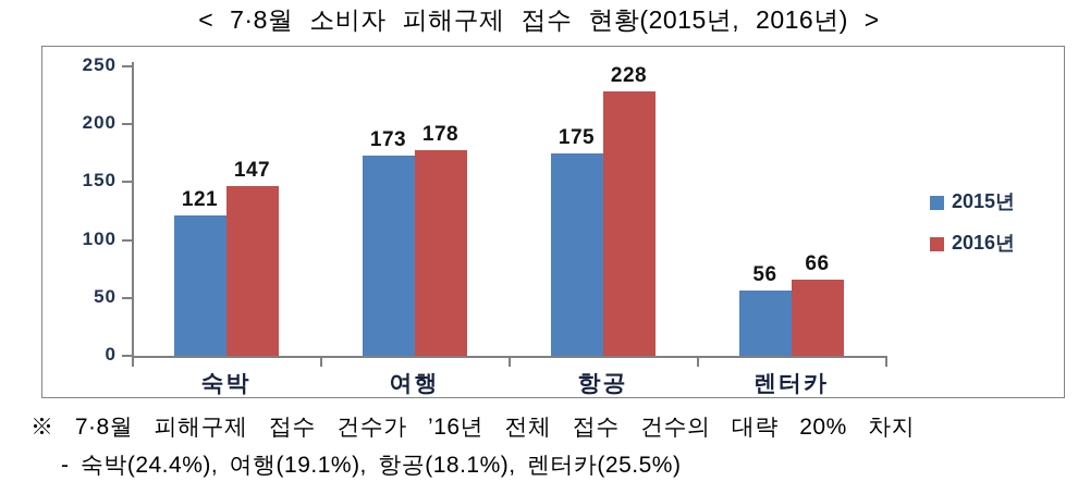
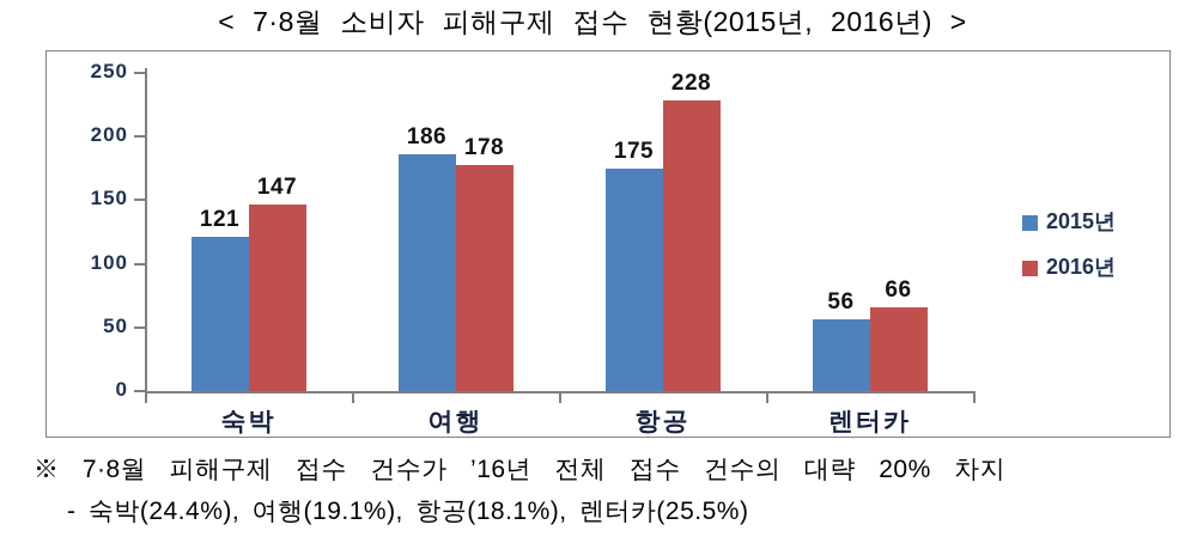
2015년/여행: 173 -> 186
